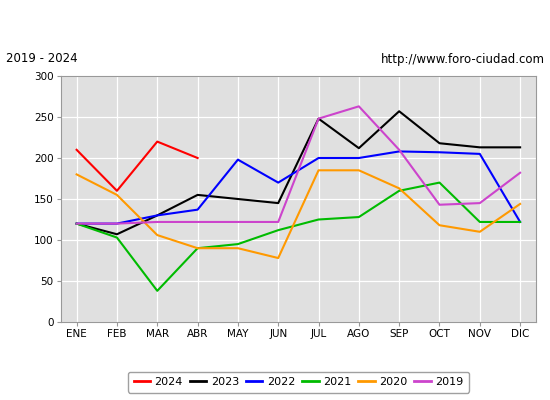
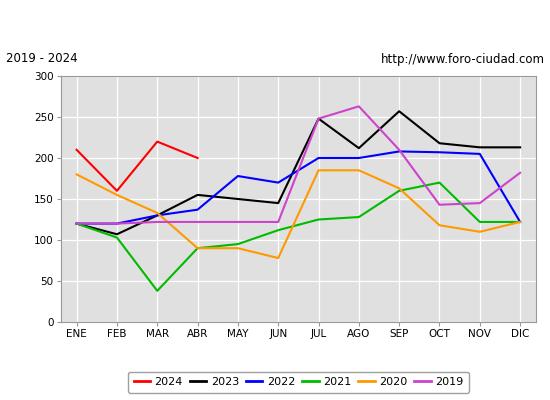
2020/MAR: 106 -> 133
2022/MAY: 198 -> 178
2020/DIC: 144 -> 122
